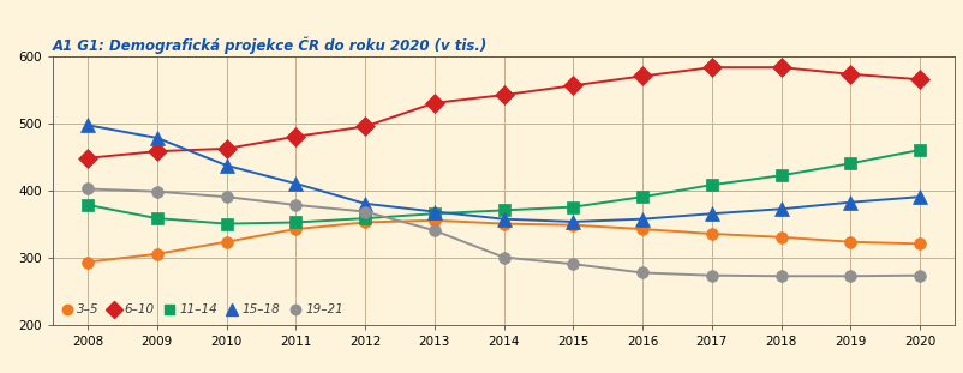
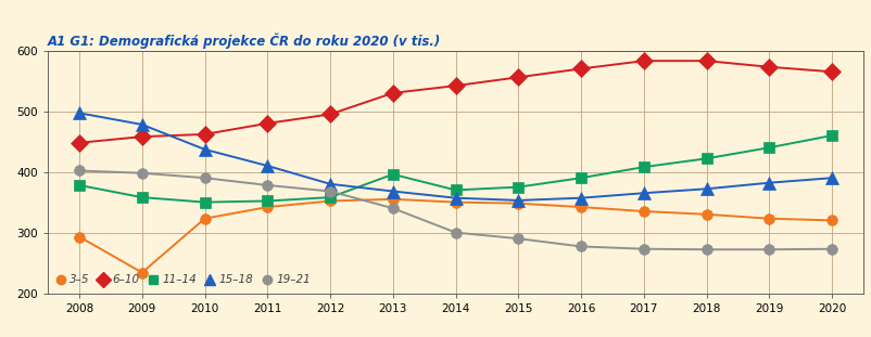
3–5/2009: 305 -> 234
11–14/2013: 365 -> 396
